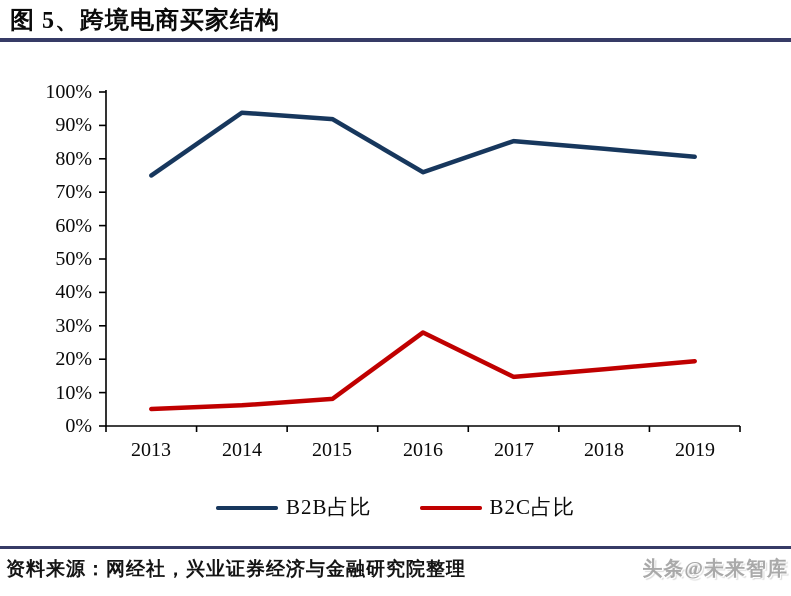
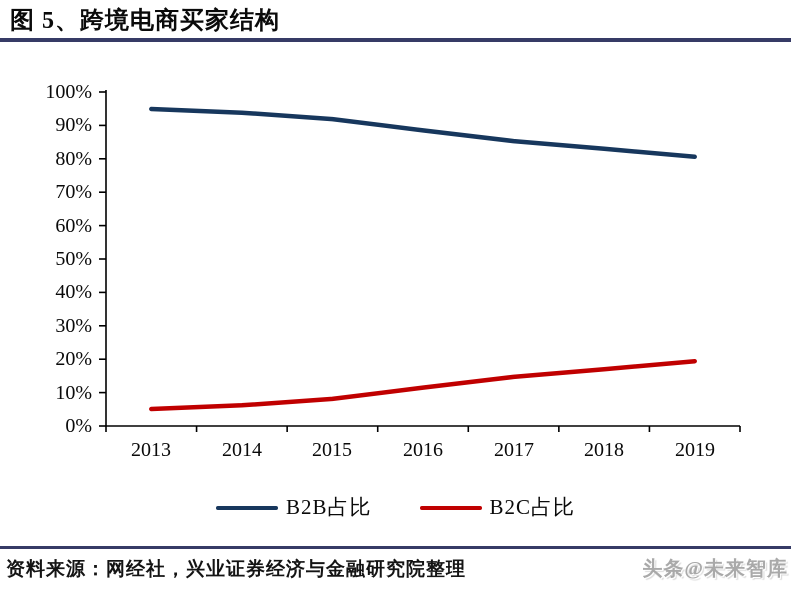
B2B占比/2013: 75% -> 95%
B2B占比/2016: 76% -> 88%
B2C占比/2016: 28% -> 12%
